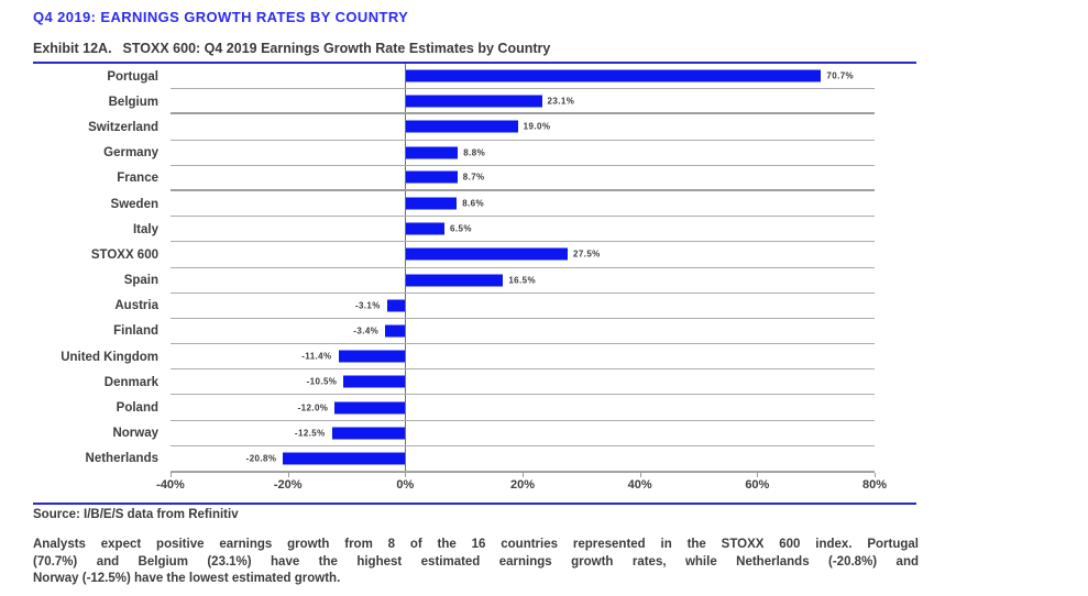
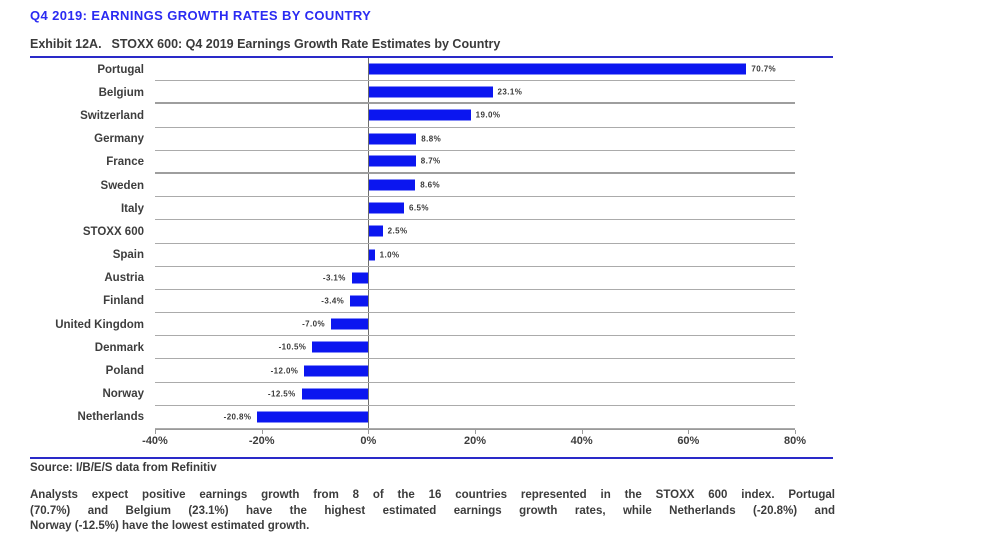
STOXX 600: 27.5% -> 2.5%
Spain: 16.5% -> 1.0%
United Kingdom: -11.4% -> -7.0%
